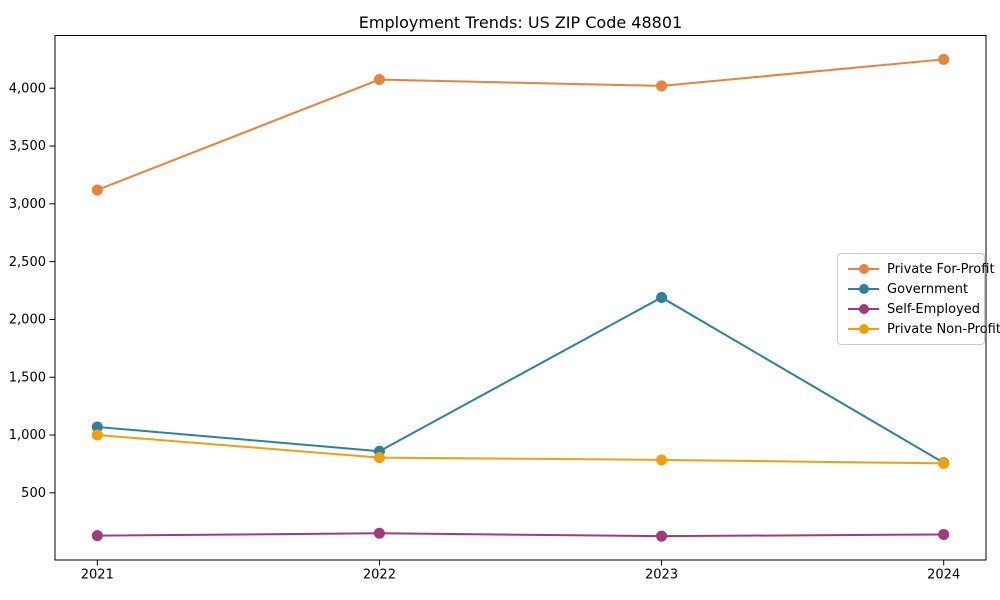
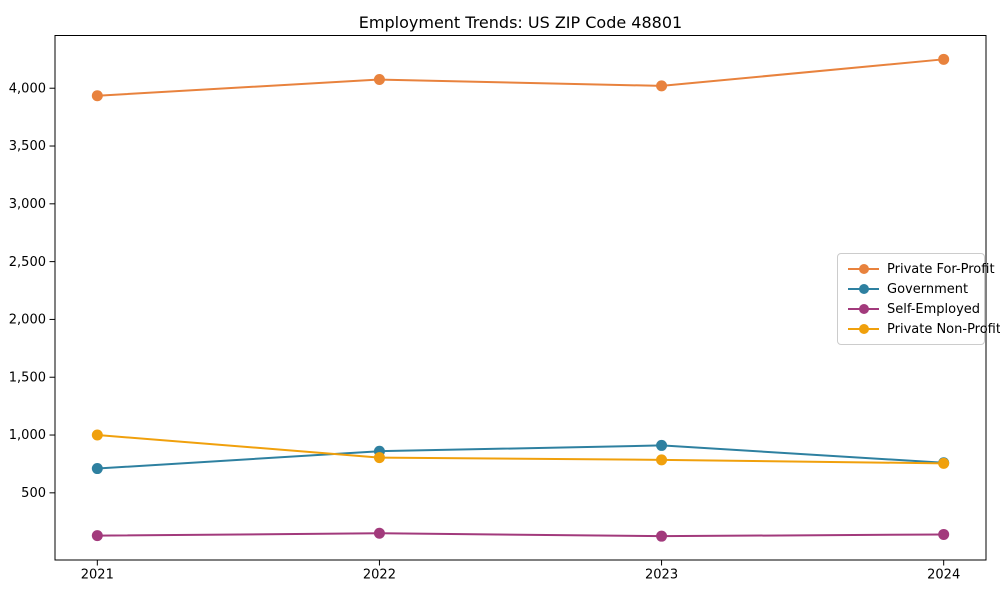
Private For-Profit/2021: 3120 -> 3940
Government/2021: 1070 -> 710
Government/2023: 2190 -> 910
